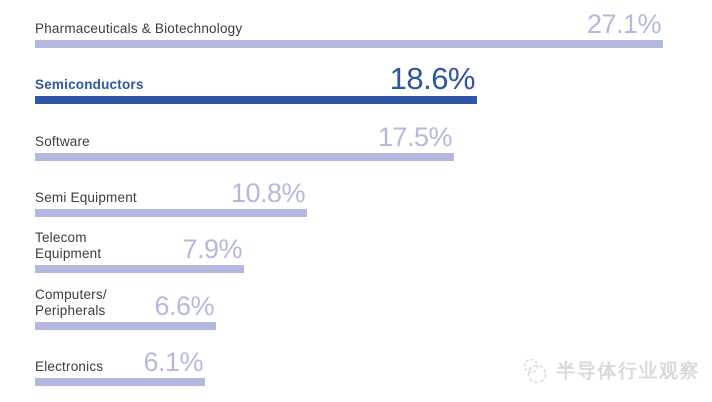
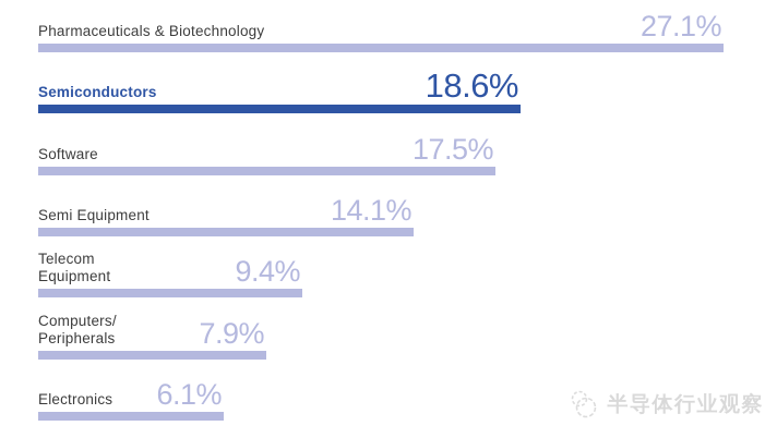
Semi Equipment: 10.8% -> 14.1%
Telecom Equipment: 7.9% -> 9.4%
Computers/ Peripherals: 6.6% -> 7.9%
